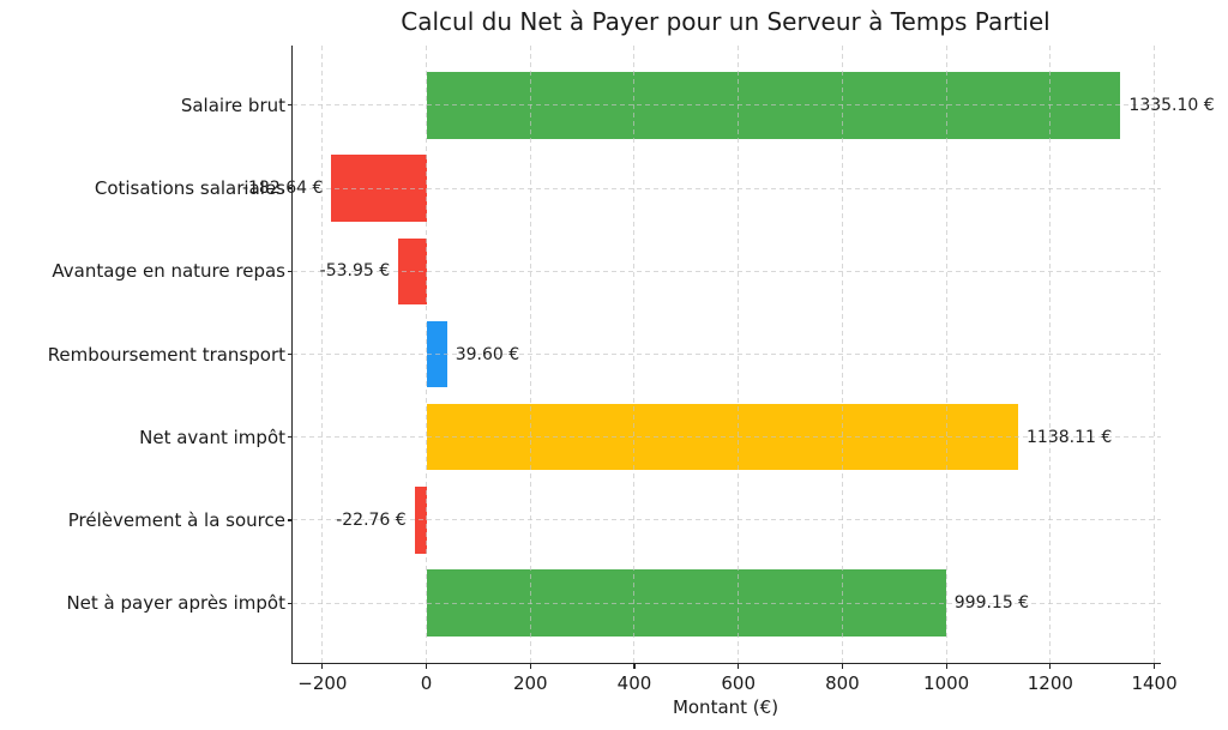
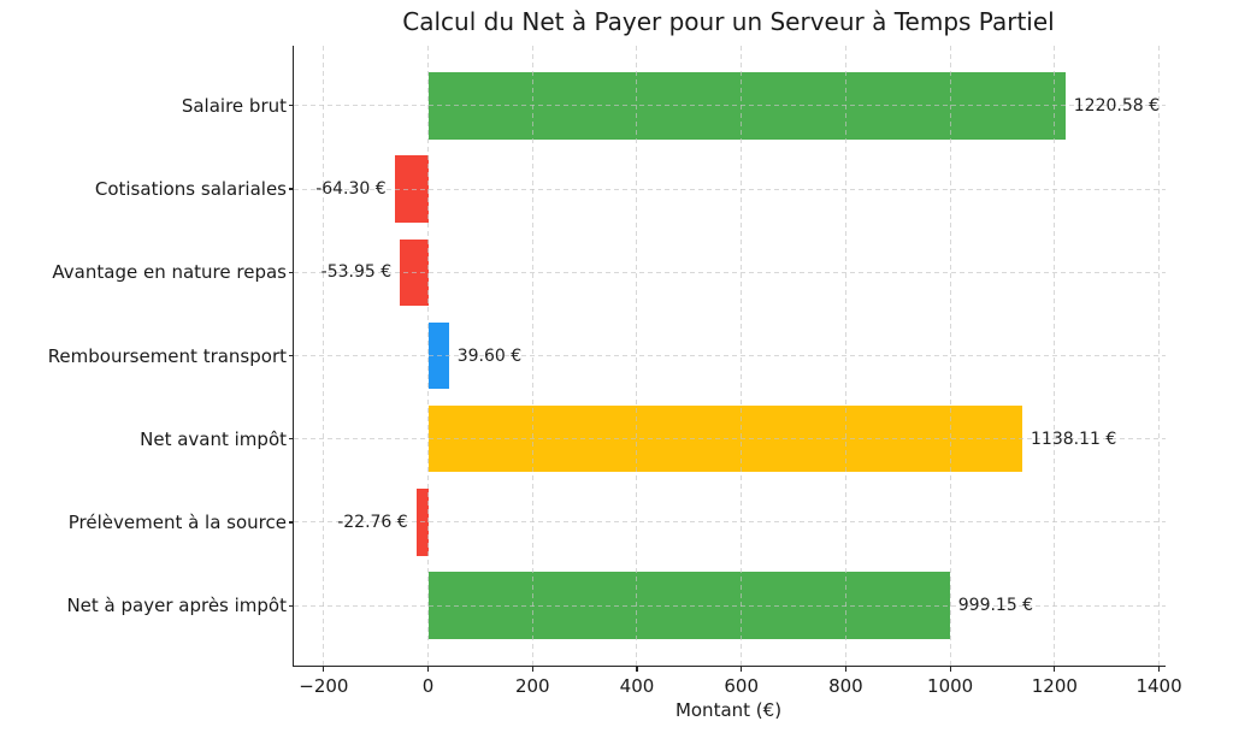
Salaire brut: 1335.10 -> 1220.58
Cotisations salariales: -182.64 -> -64.30
